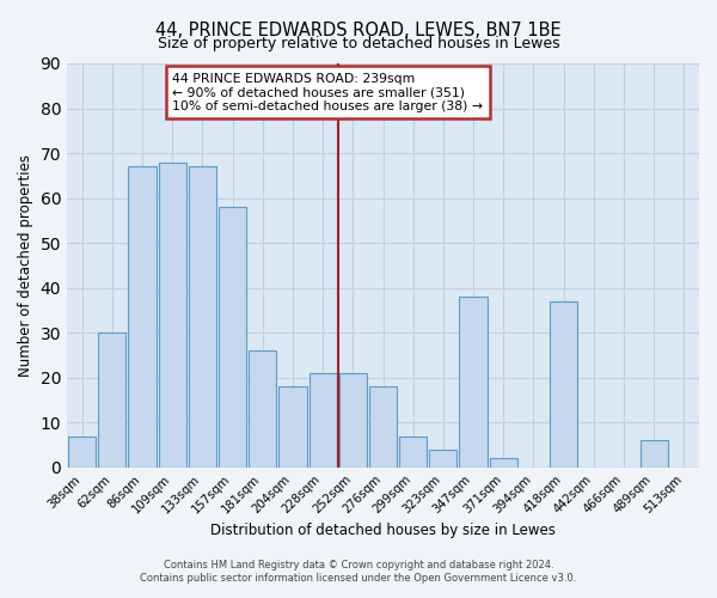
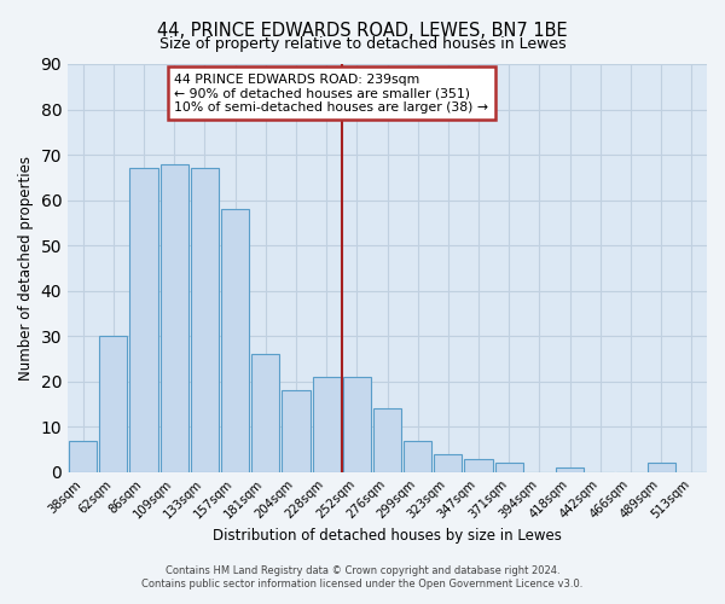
276sqm: 18 -> 14
347sqm: 38 -> 3
418sqm: 37 -> 1
489sqm: 6 -> 2
